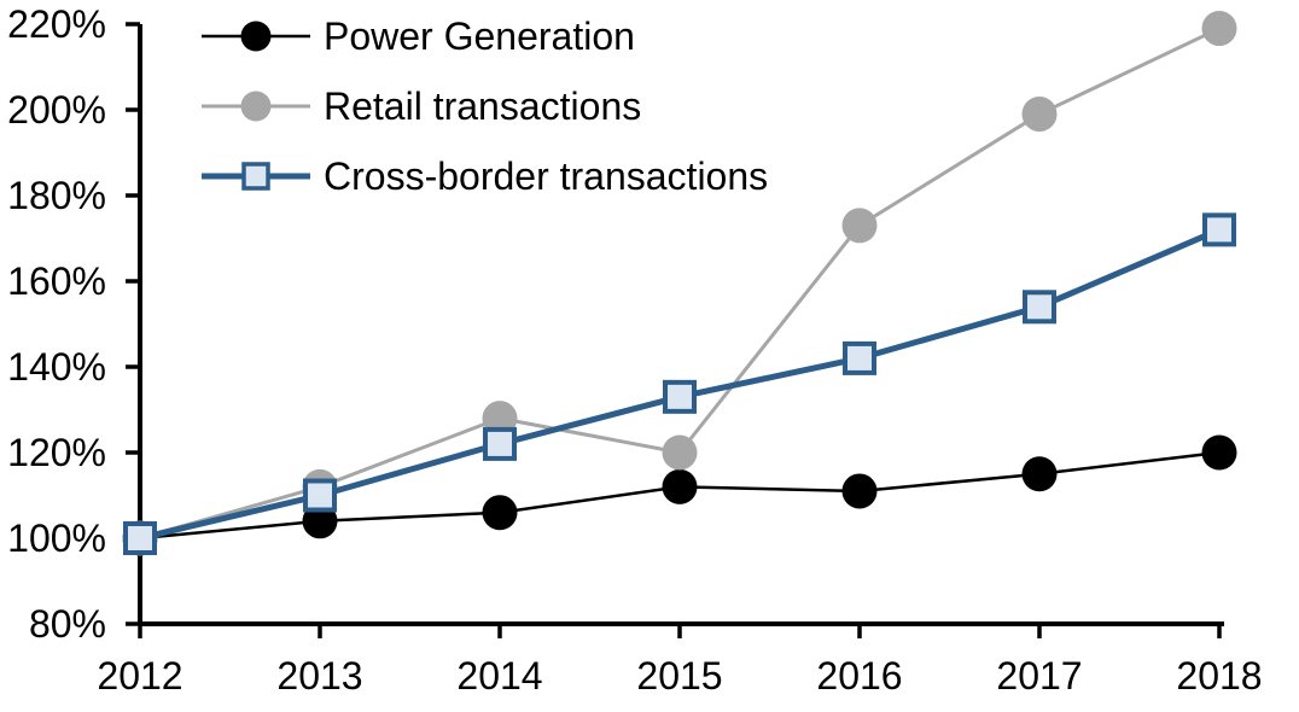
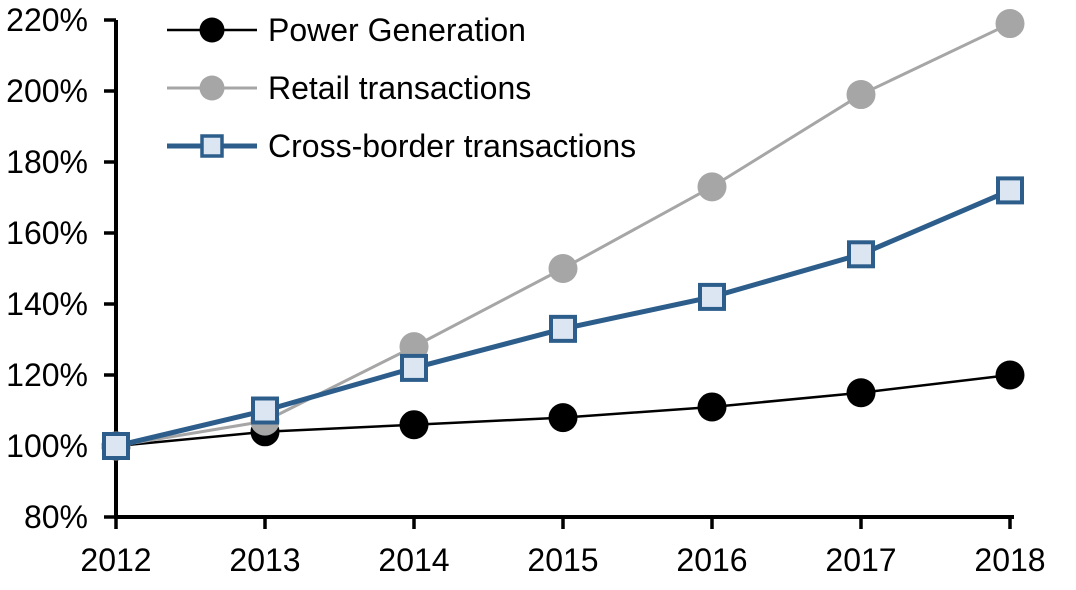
Retail transactions/2013: 112% -> 107%
Power Generation/2015: 112% -> 108%
Retail transactions/2015: 120% -> 150%
